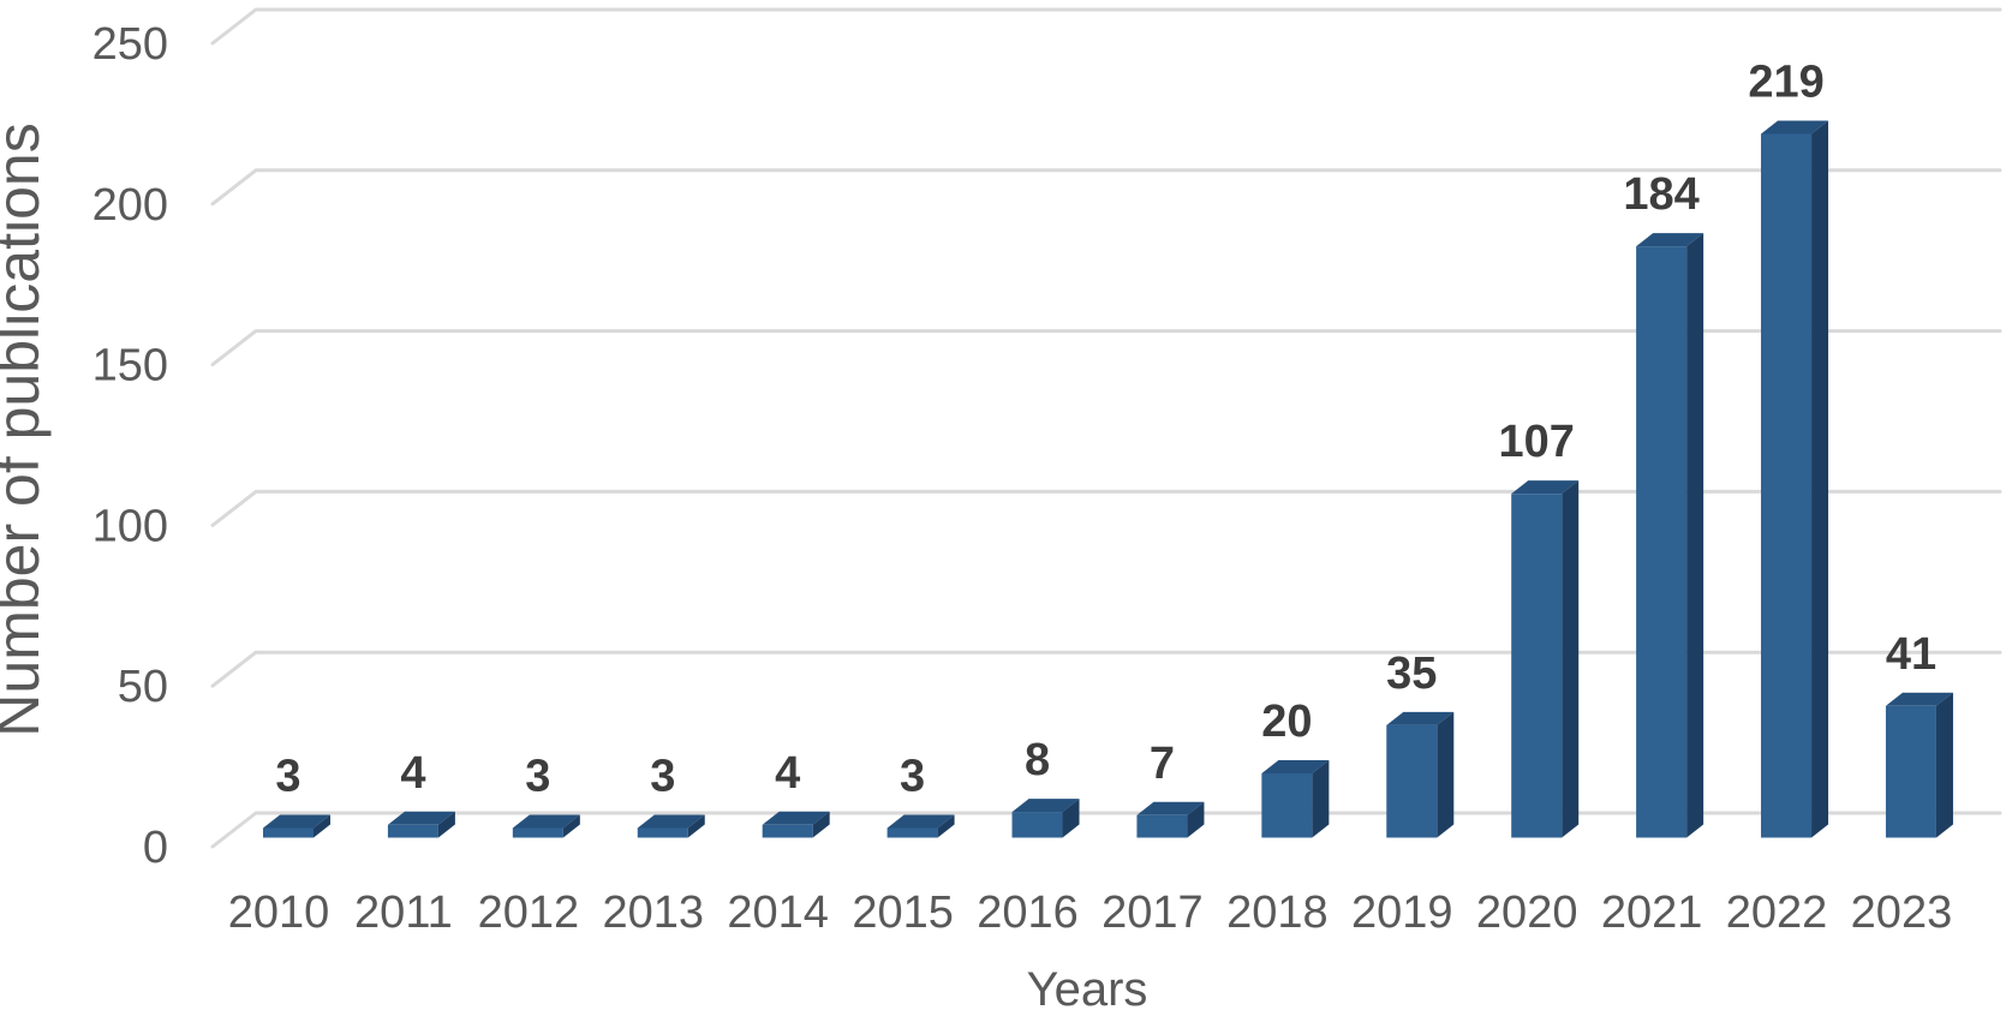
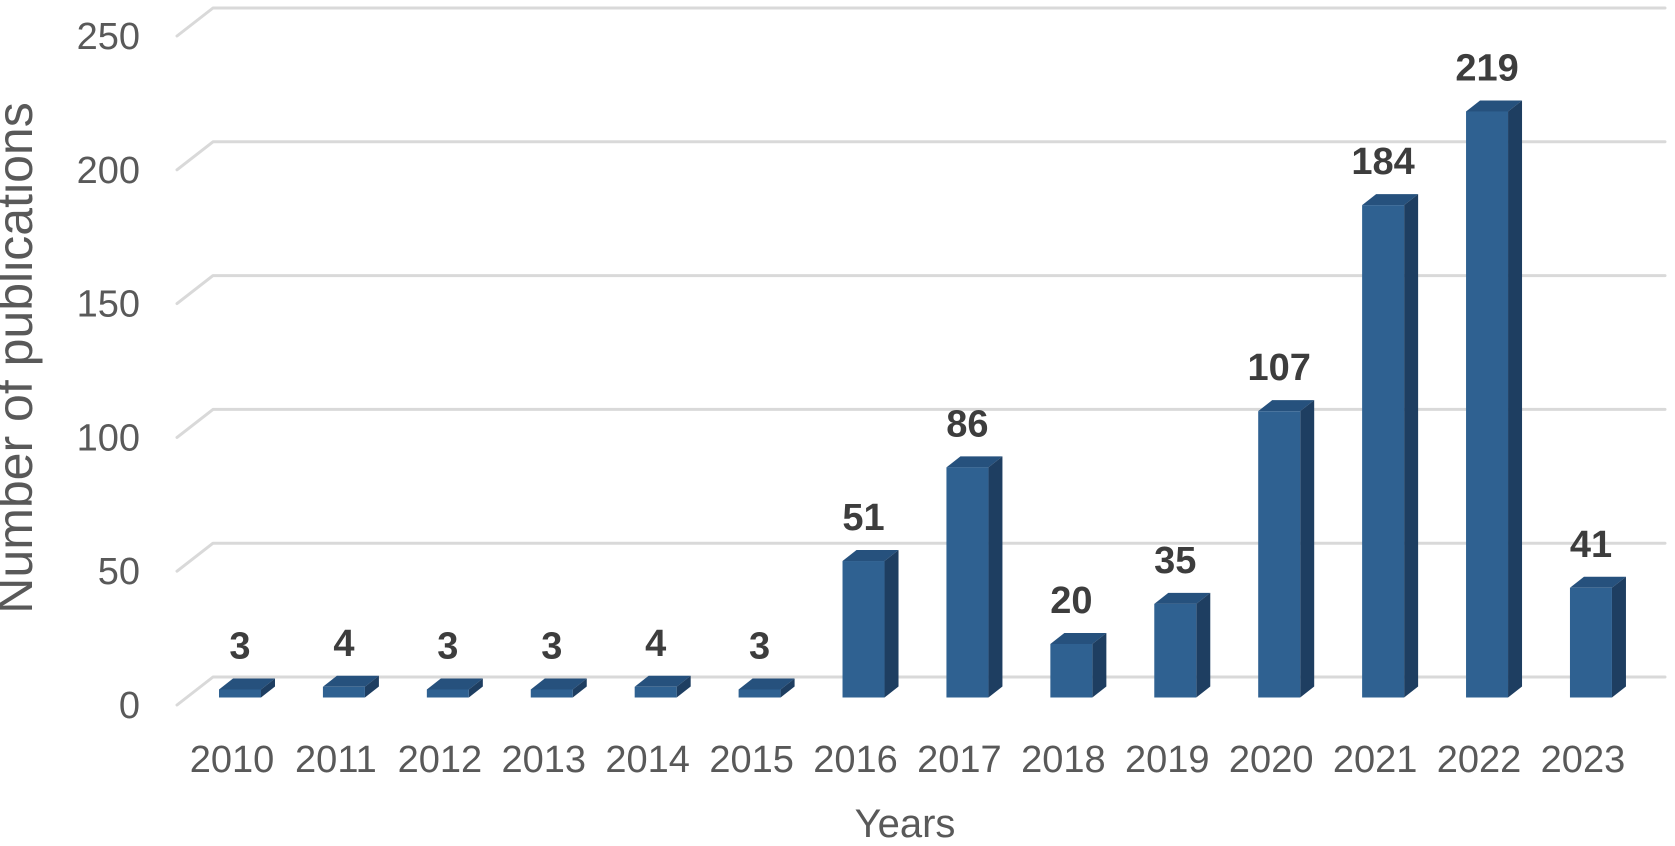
2016: 8 -> 51
2017: 7 -> 86
